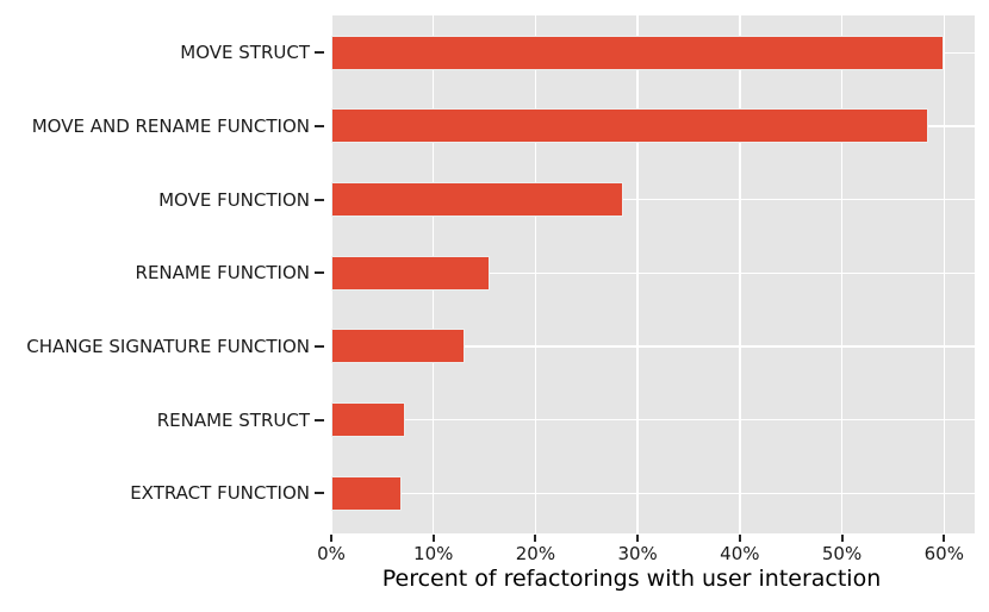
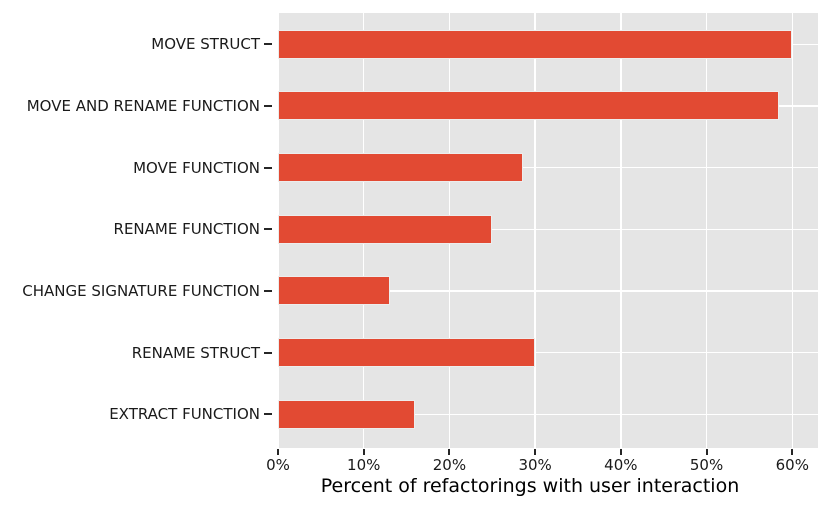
RENAME FUNCTION: 16% -> 25%
RENAME STRUCT: 7% -> 30%
EXTRACT FUNCTION: 7% -> 16%
